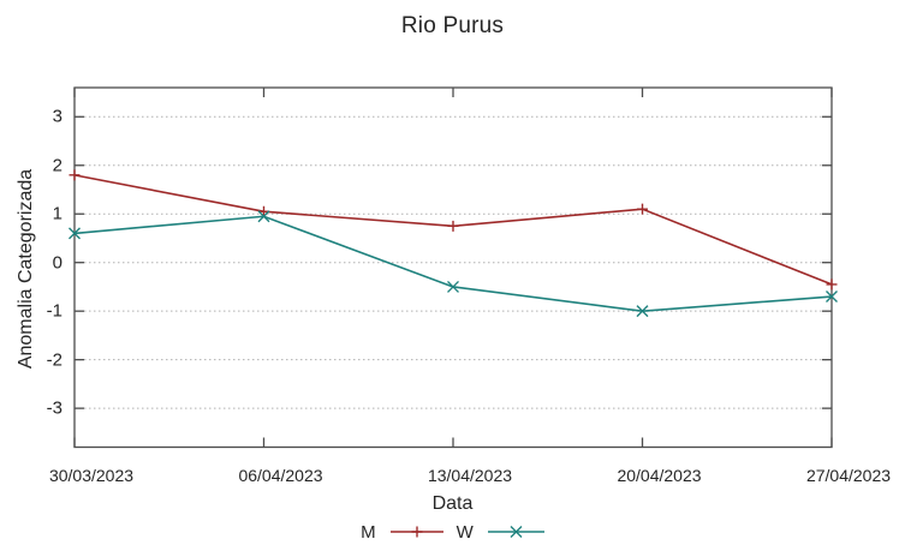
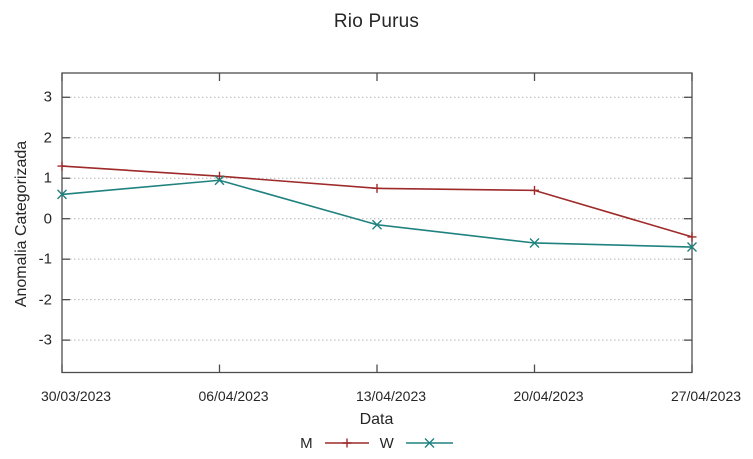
M/30/03/2023: 1.8 -> 1.3
W/13/04/2023: -0.5 -> -0.1
M/20/04/2023: 1.1 -> 0.7
W/20/04/2023: -1.0 -> -0.6
